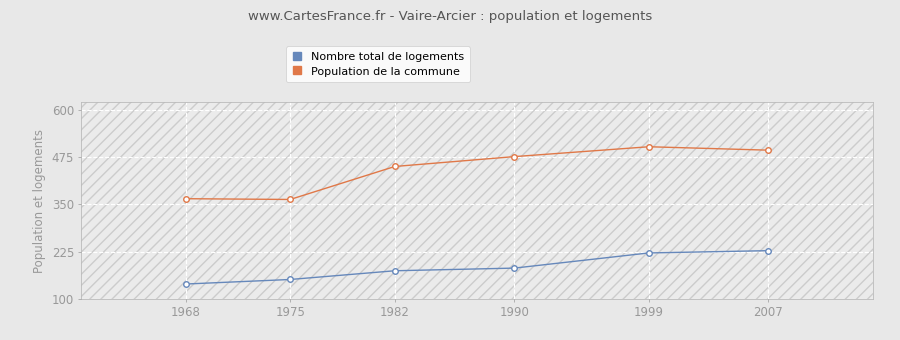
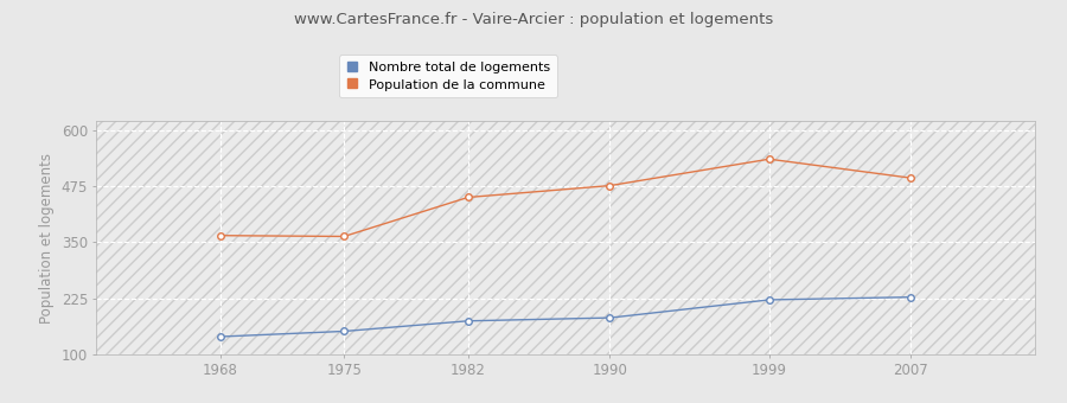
Population de la commune/1999: 502 -> 535
